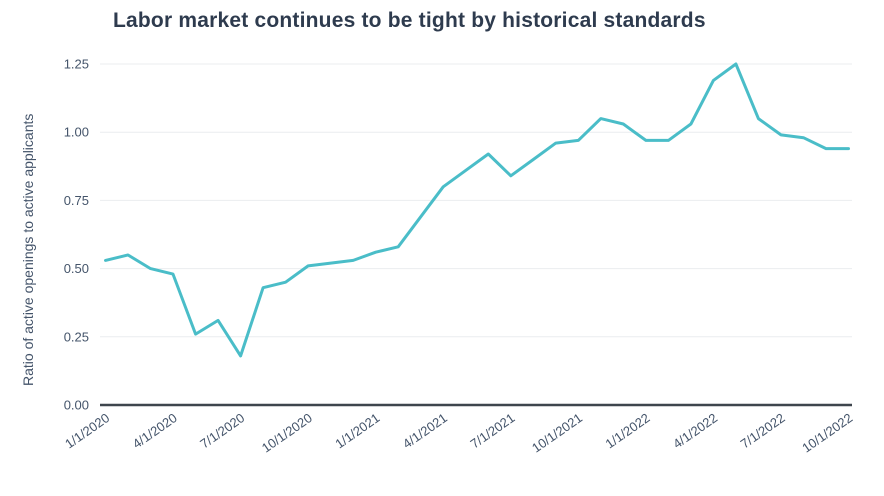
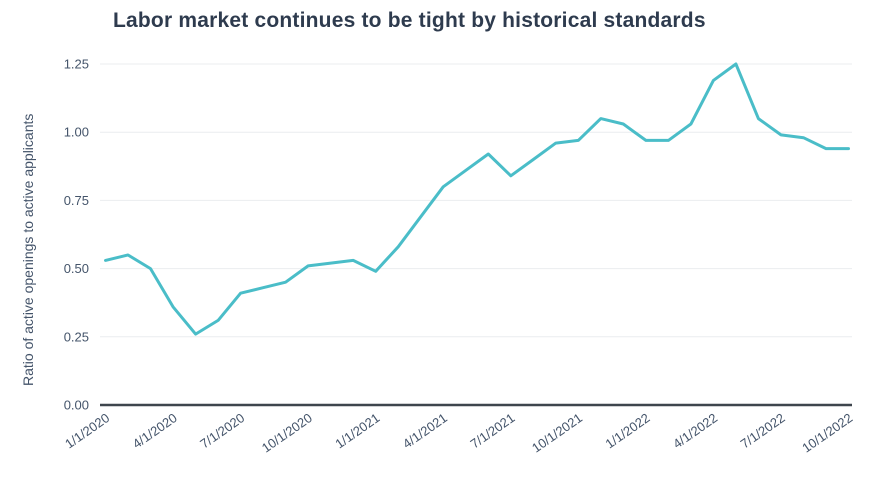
4/1/2020: 0.48 -> 0.36
7/1/2020: 0.18 -> 0.41
1/1/2021: 0.56 -> 0.49
